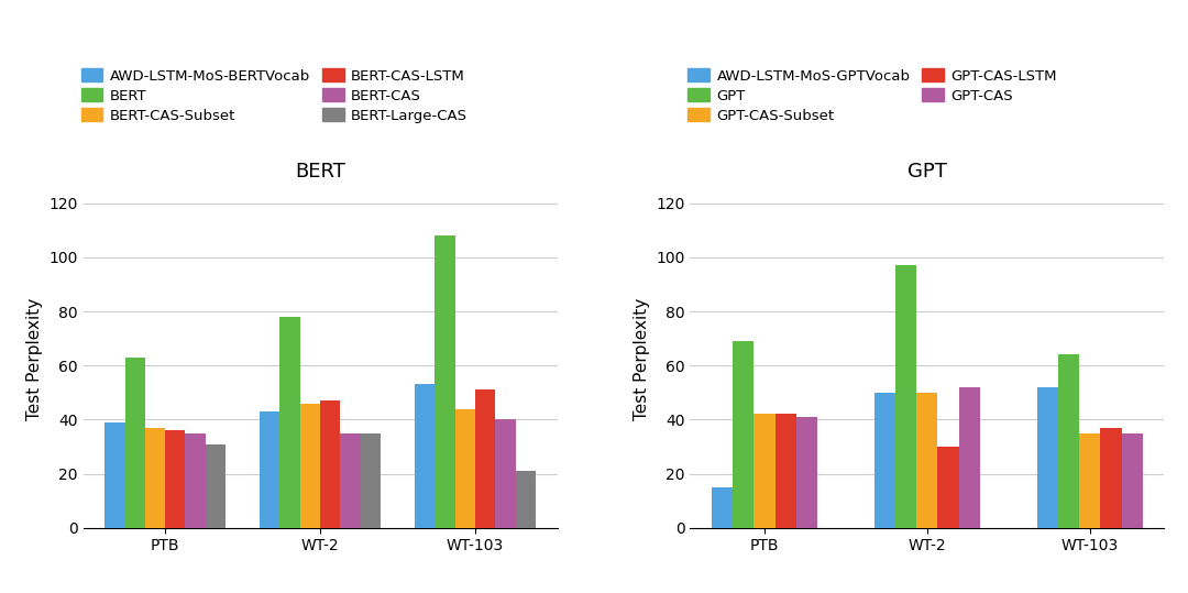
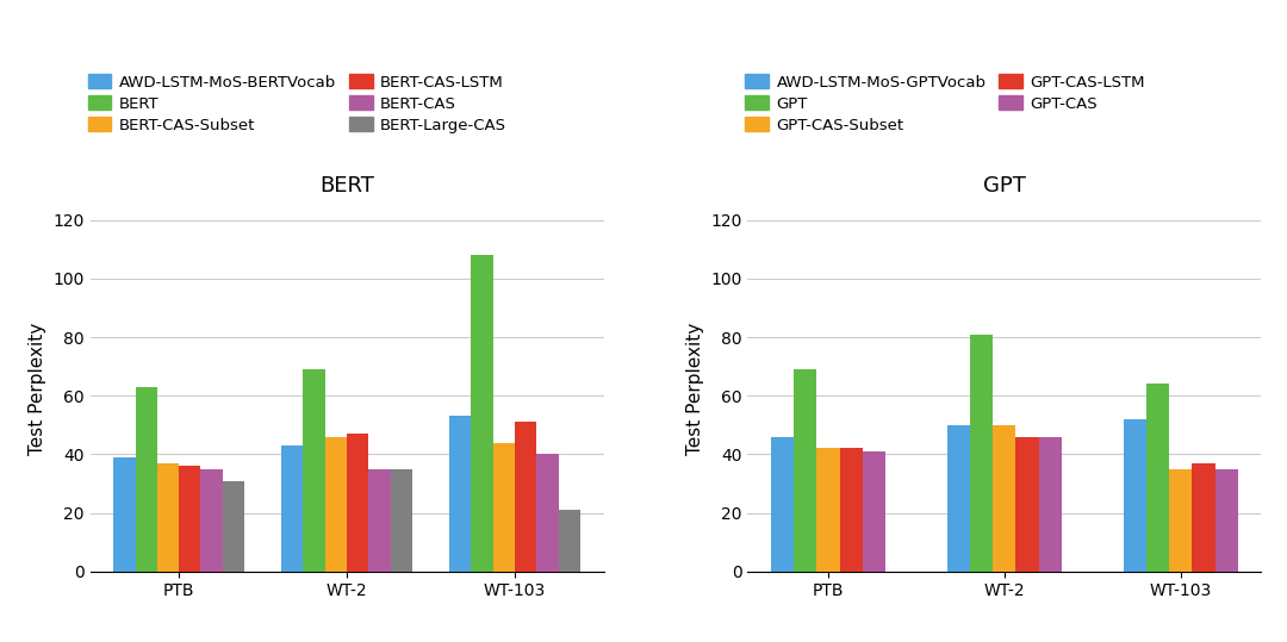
BERT/BERT/WT-2: 78 -> 69
GPT/AWD-LSTM-MoS-GPTVocab/PTB: 15 -> 46
GPT/GPT/WT-2: 97 -> 81
GPT/GPT-CAS-LSTM/WT-2: 30 -> 46
GPT/GPT-CAS/WT-2: 52 -> 46
